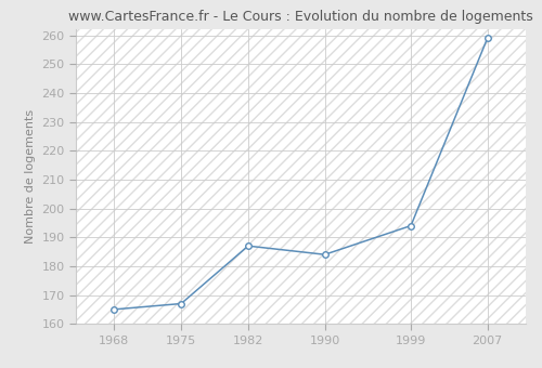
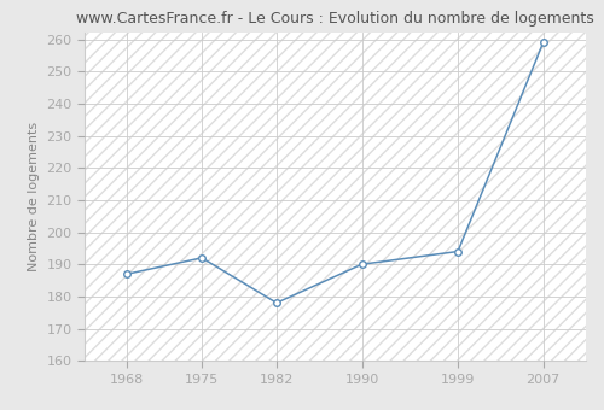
1968: 165 -> 187
1975: 167 -> 192
1982: 187 -> 178
1990: 184 -> 190
